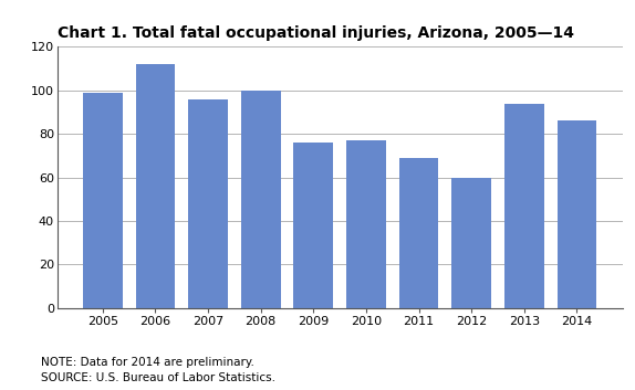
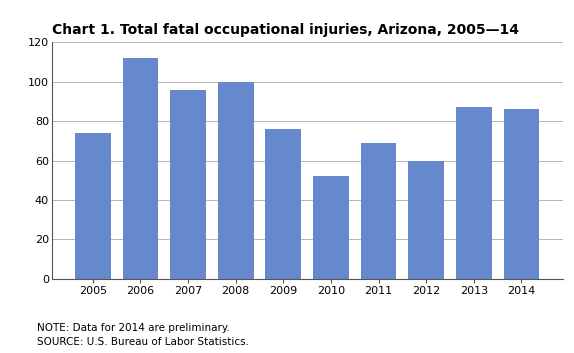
2005: 99 -> 74
2010: 77 -> 52
2013: 94 -> 87
